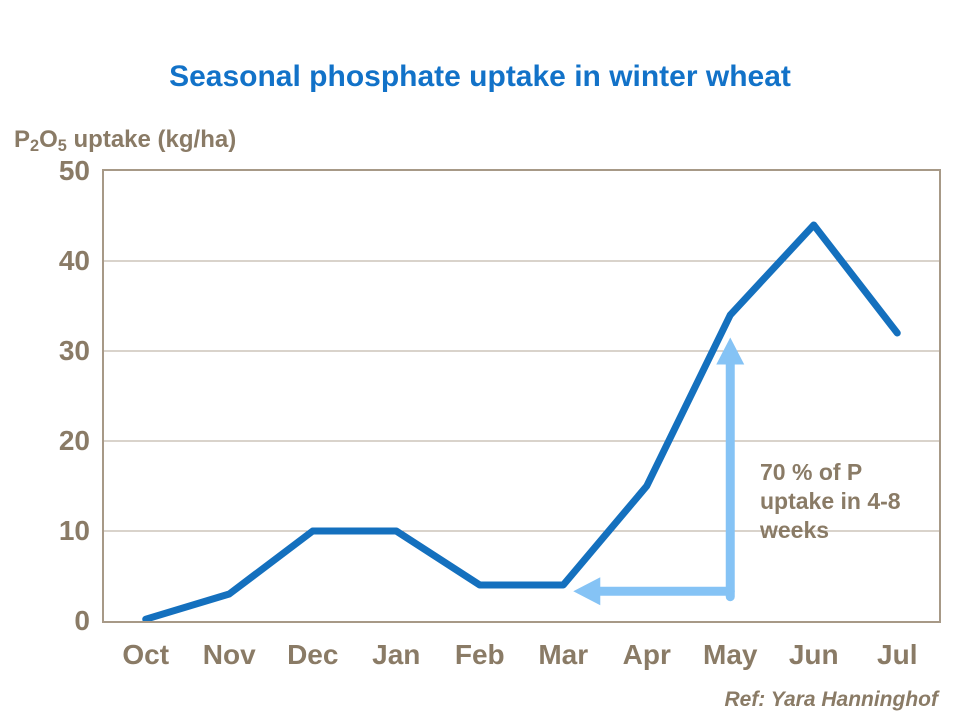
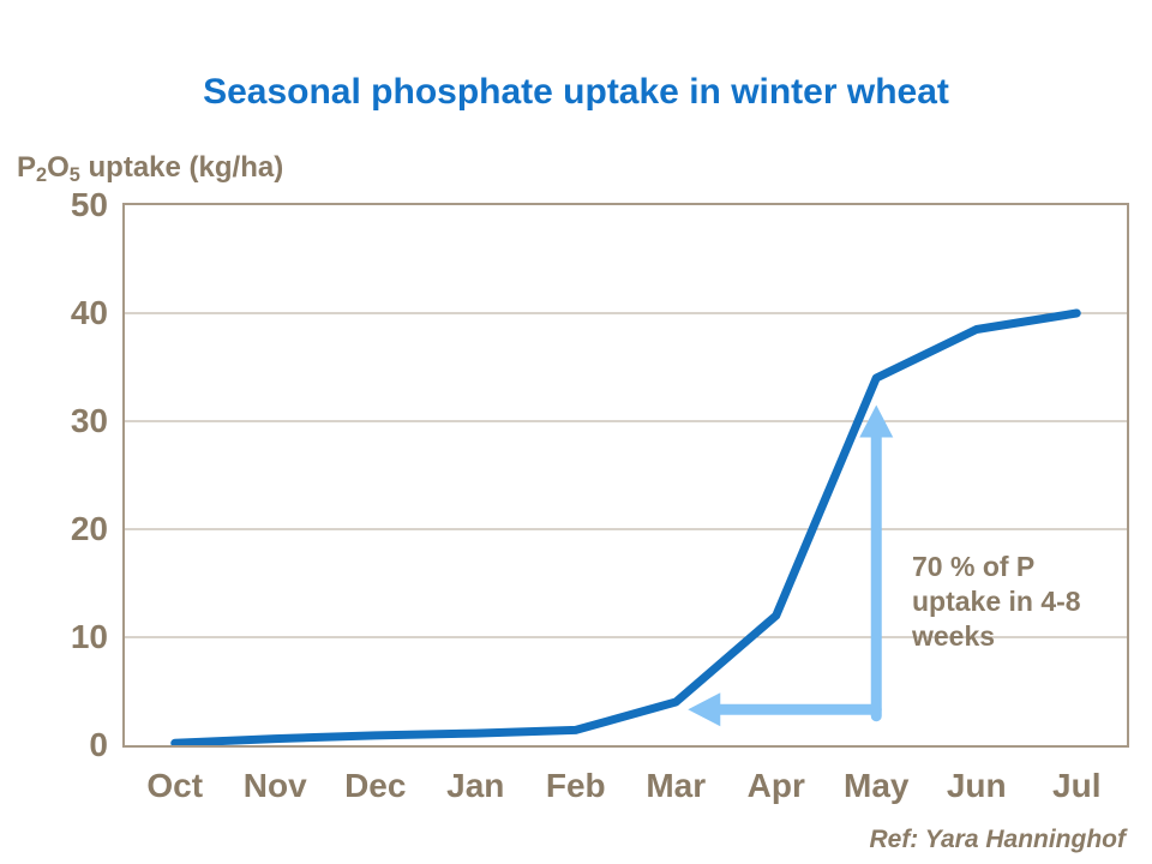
Nov: 3 -> 1
Dec: 10 -> 1
Jan: 10 -> 1
Feb: 4 -> 1
Apr: 15 -> 12
Jun: 44 -> 38
Jul: 32 -> 40
